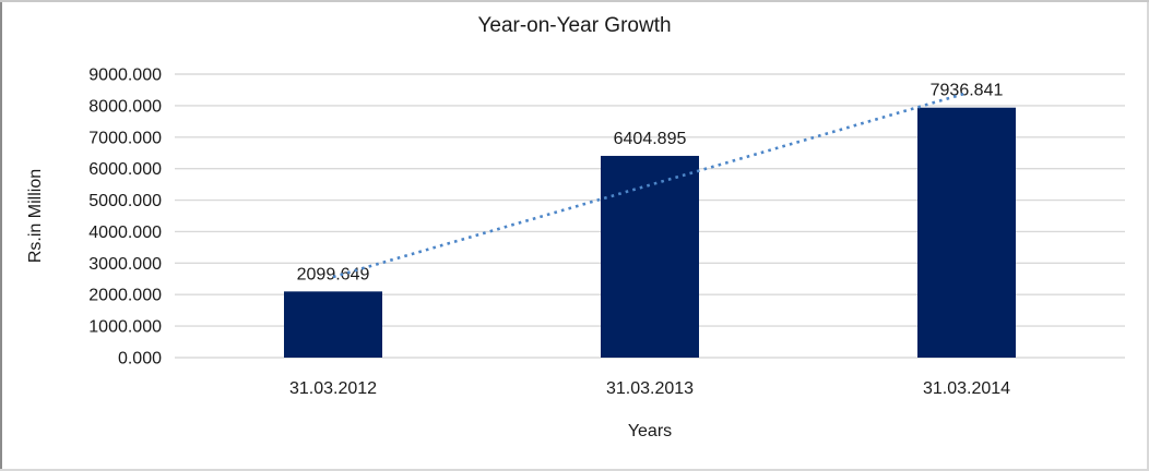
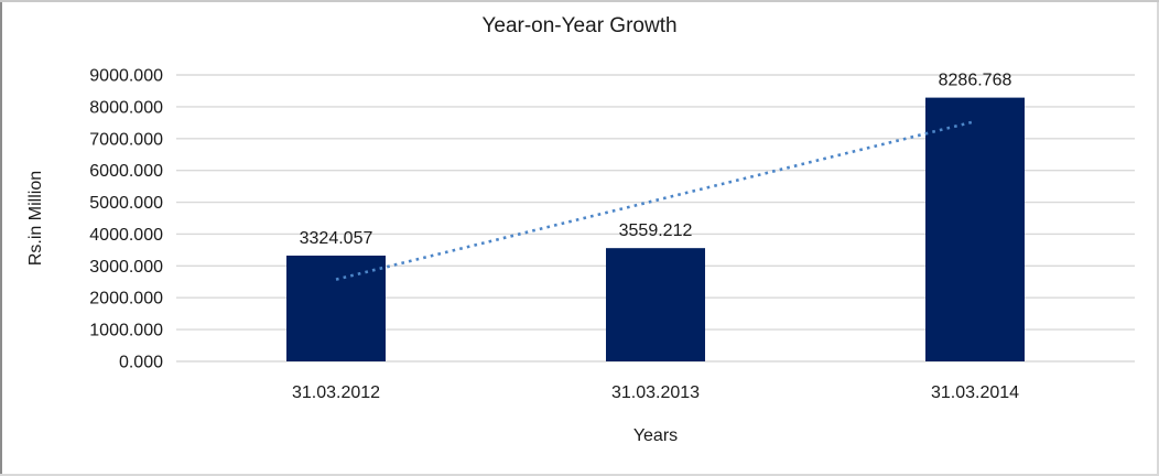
31.03.2012: 2099.649 -> 3324.057
31.03.2013: 6404.895 -> 3559.212
31.03.2014: 7936.841 -> 8286.768
